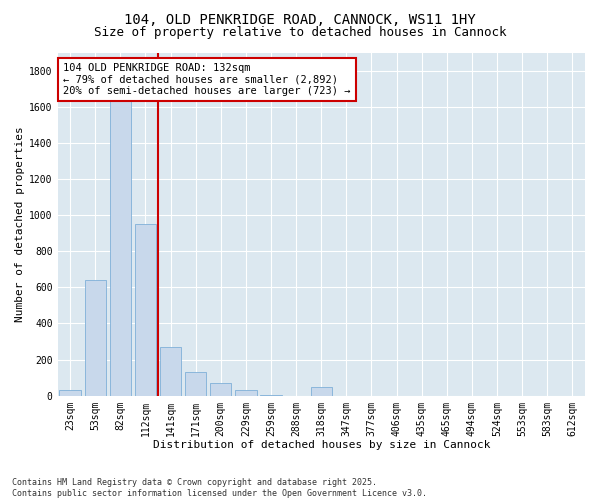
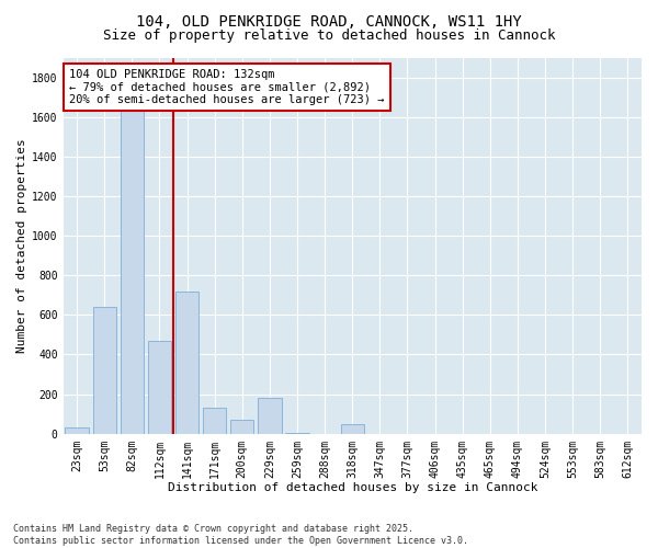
112sqm: 950 -> 470
141sqm: 270 -> 720
229sqm: 30 -> 180
